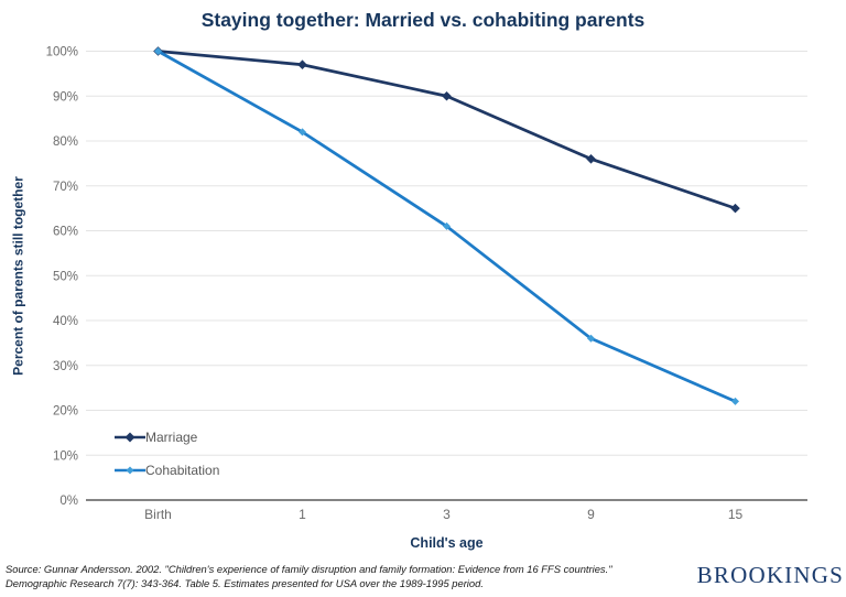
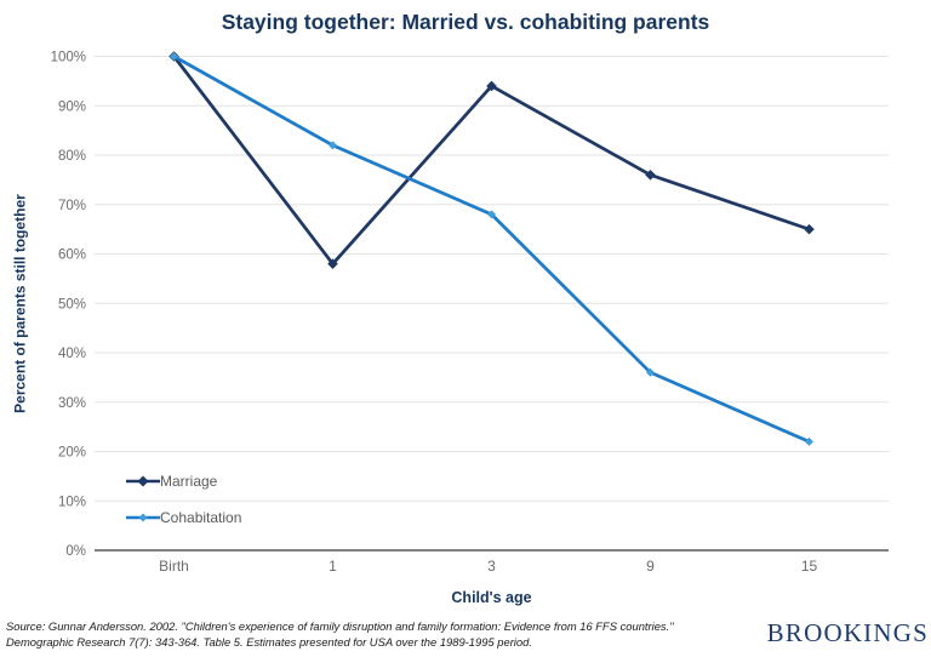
Marriage/1: 97% -> 58%
Marriage/3: 90% -> 94%
Cohabitation/3: 61% -> 68%
